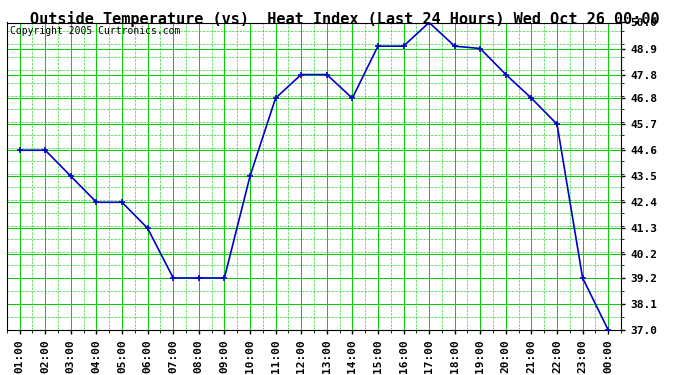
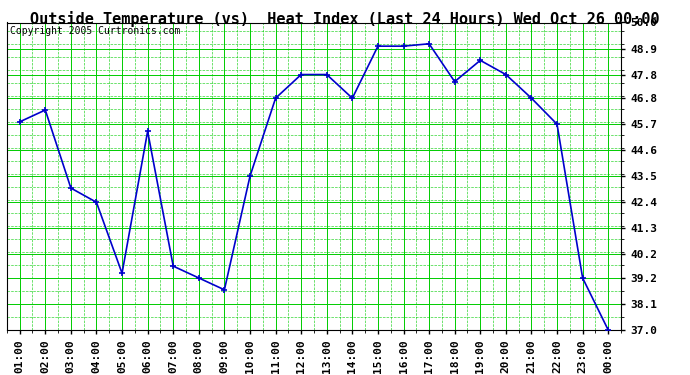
01:00: 44.6 -> 45.8
02:00: 44.6 -> 46.3
03:00: 43.5 -> 43.0
05:00: 42.4 -> 39.4
06:00: 41.3 -> 45.4
07:00: 39.2 -> 39.7
09:00: 39.2 -> 38.7
17:00: 50.0 -> 49.1
18:00: 49.0 -> 47.5
19:00: 48.9 -> 48.4
